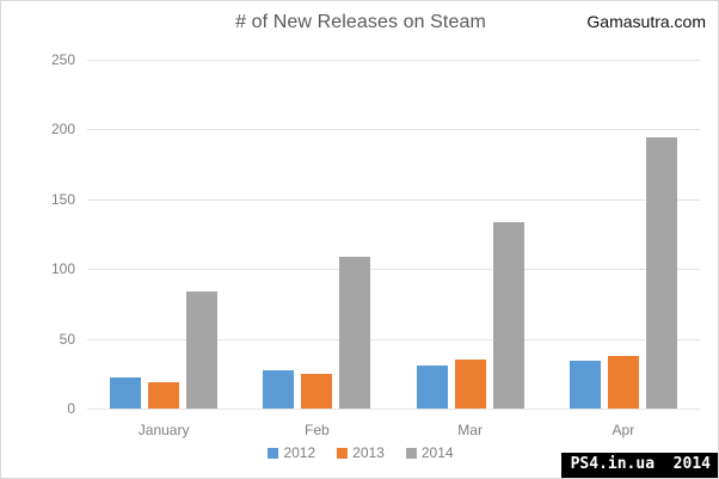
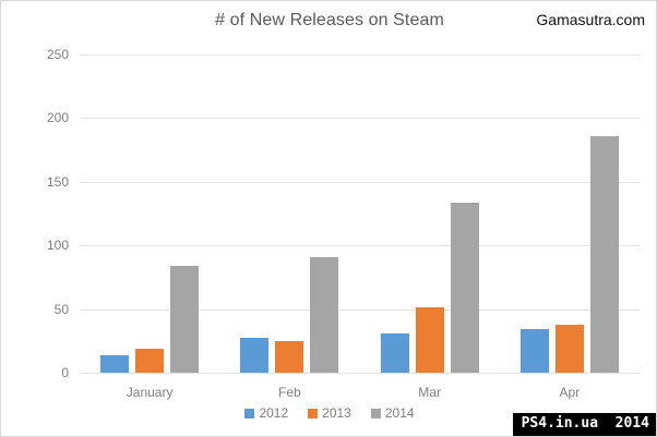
2012/January: 22 -> 14
2014/Feb: 109 -> 91
2013/Mar: 35 -> 51
2014/Apr: 194 -> 186
